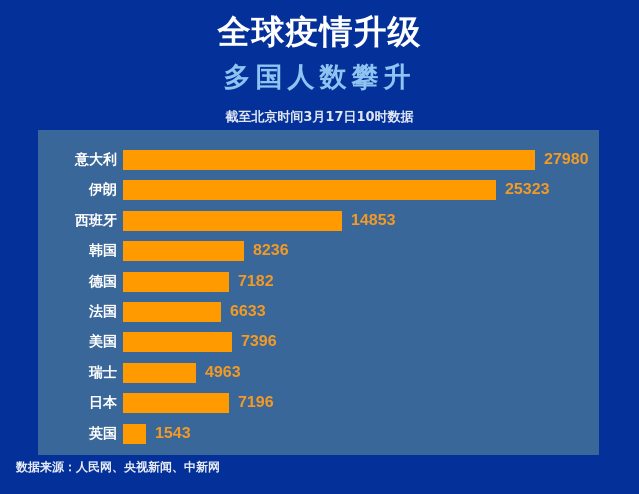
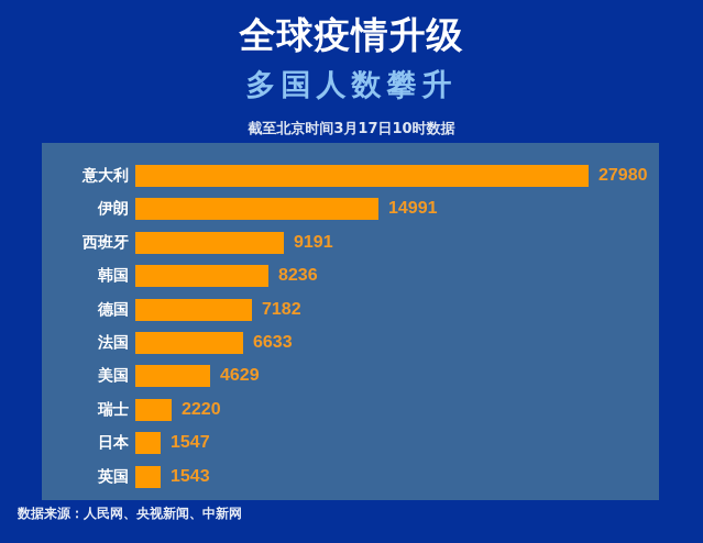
伊朗: 25323 -> 14991
西班牙: 14853 -> 9191
美国: 7396 -> 4629
瑞士: 4963 -> 2220
日本: 7196 -> 1547
